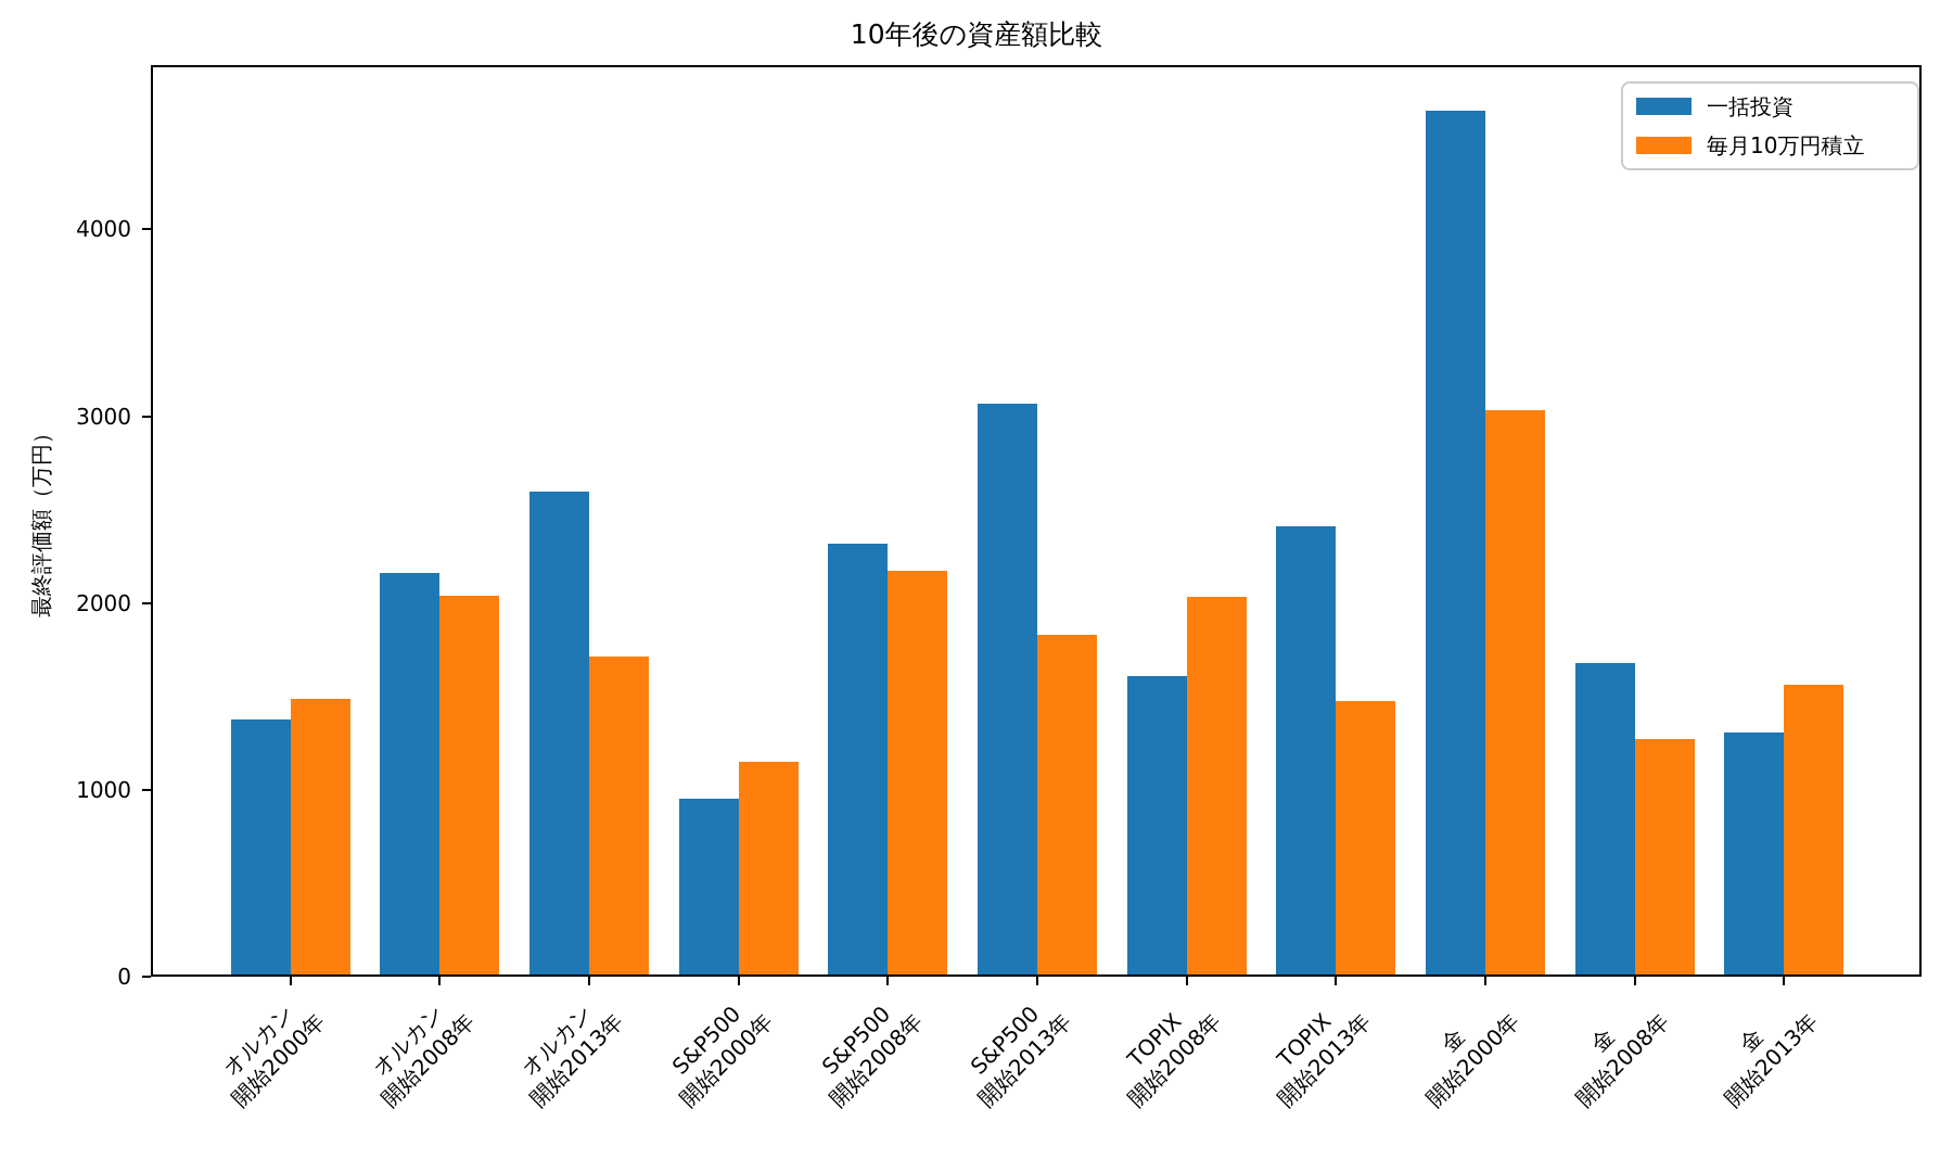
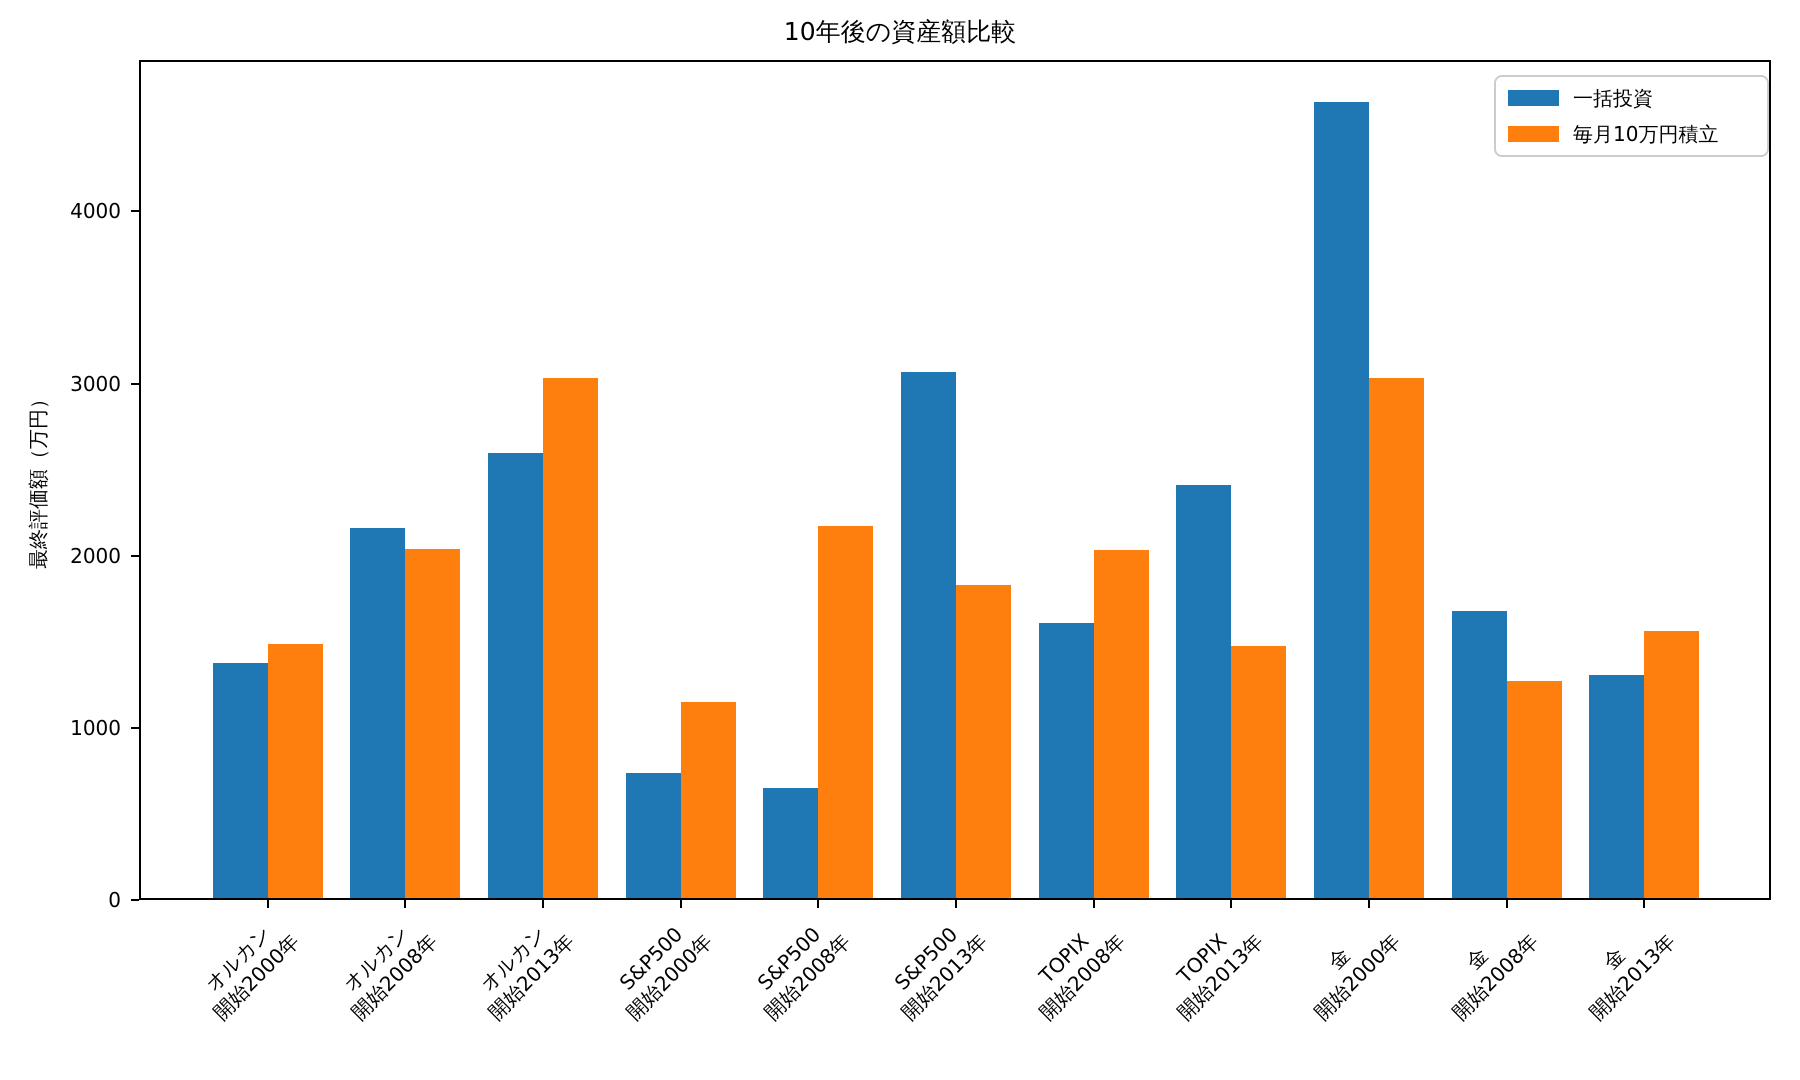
毎月10万円積立/オルカン 開始2013年: 1720 -> 3030
一括投資/S&P500 開始2000年: 960 -> 740
一括投資/S&P500 開始2008年: 2320 -> 650
